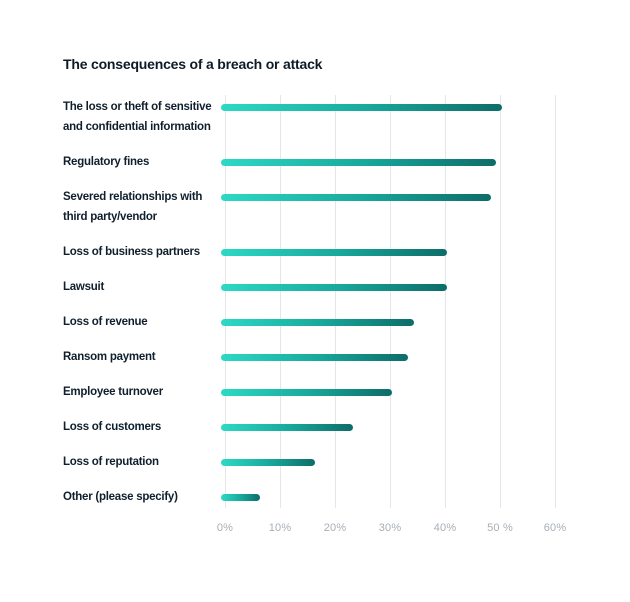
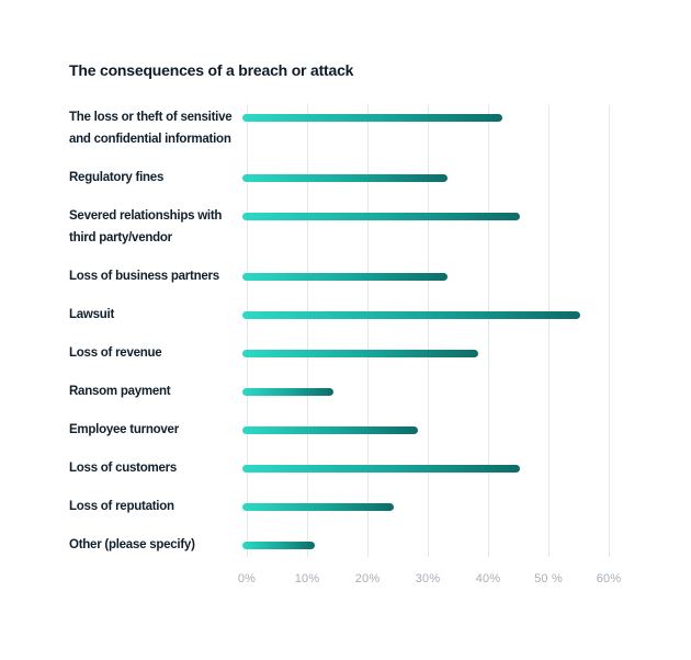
The loss or theft of sensitive and confidential information: 51% -> 43%
Regulatory fines: 50% -> 34%
Severed relationships with third party/vendor: 49% -> 46%
Loss of business partners: 41% -> 34%
Lawsuit: 41% -> 56%
Loss of revenue: 35% -> 39%
Ransom payment: 34% -> 15%
Employee turnover: 31% -> 29%
Loss of customers: 24% -> 46%
Loss of reputation: 17% -> 25%
Other (please specify): 7% -> 12%
